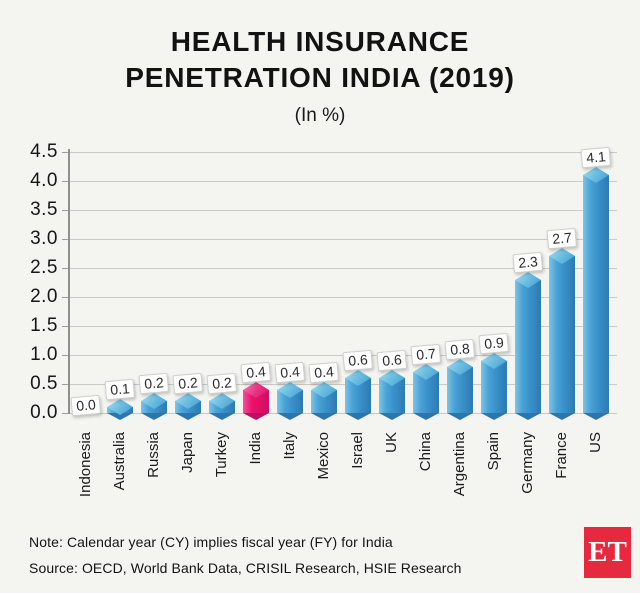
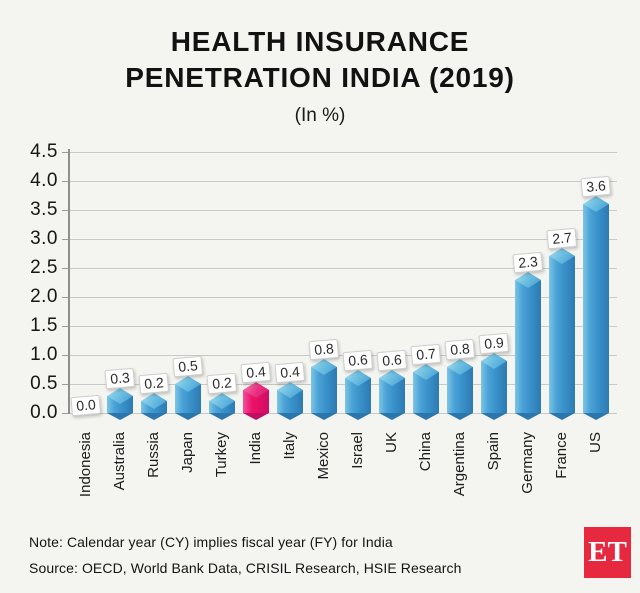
Australia: 0.1 -> 0.3
Japan: 0.2 -> 0.5
Mexico: 0.4 -> 0.8
US: 4.1 -> 3.6
